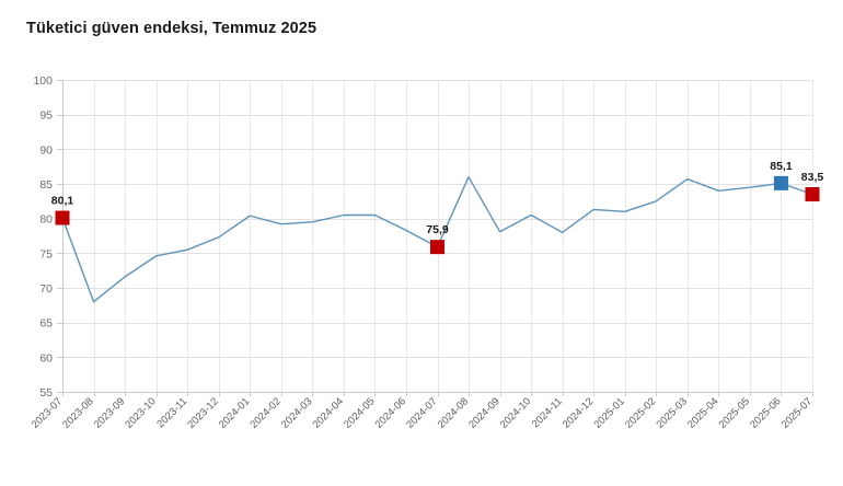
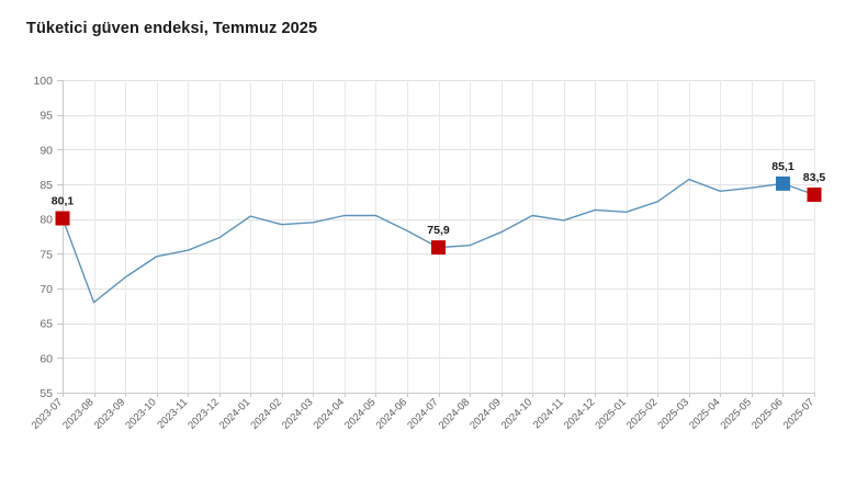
2024-08: 86 -> 76
2024-11: 78 -> 80
